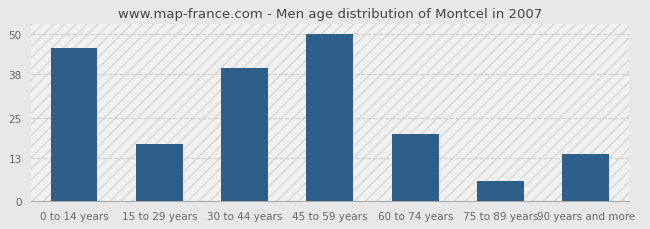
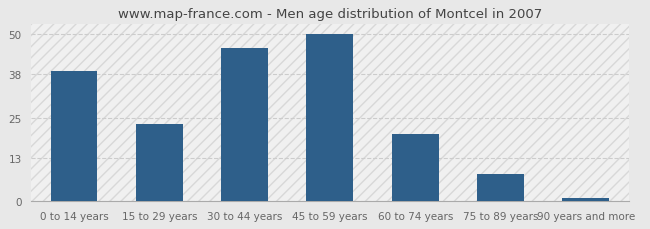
0 to 14 years: 46 -> 39
15 to 29 years: 17 -> 23
30 to 44 years: 40 -> 46
75 to 89 years: 6 -> 8
90 years and more: 14 -> 1
